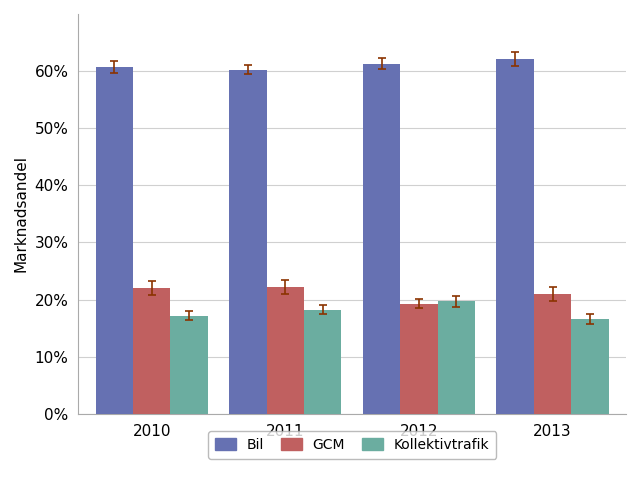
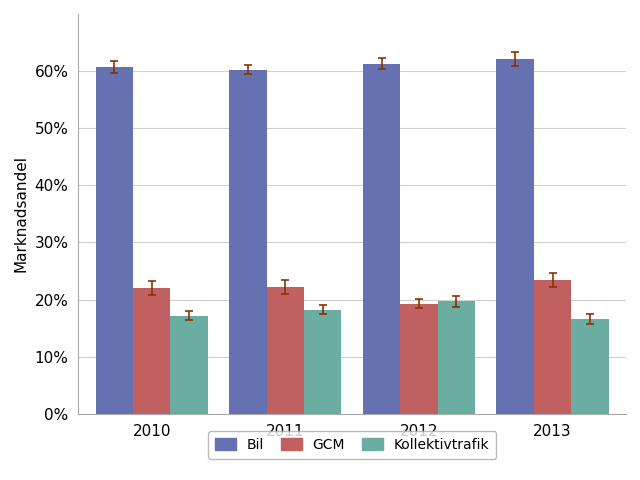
GCM/2013: 21.0% -> 23.4%
